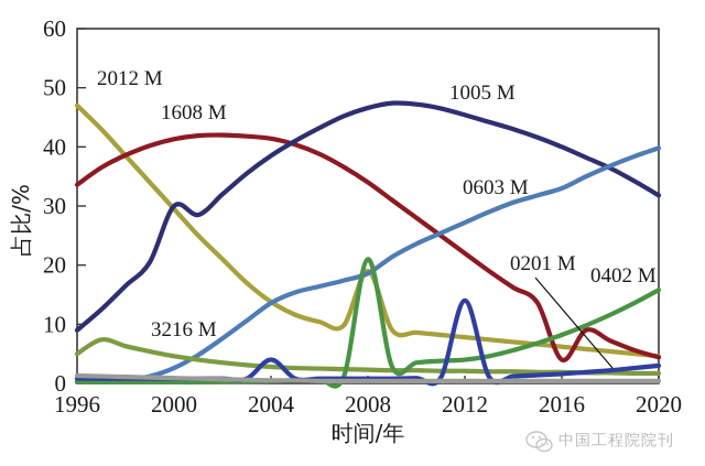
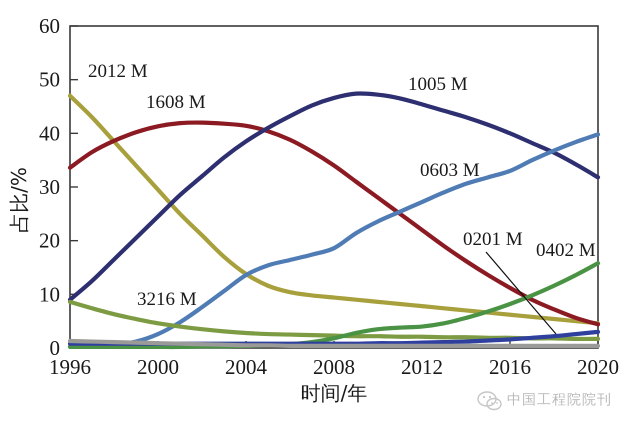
3216 M/1996: 5 -> 9
1005 M/2000: 30 -> 24
0201 M/2004: 4 -> 1
2012 M/2008: 19 -> 9
0402 M/2008: 21 -> 2
0201 M/2012: 14 -> 1
1608 M/2016: 4 -> 11
